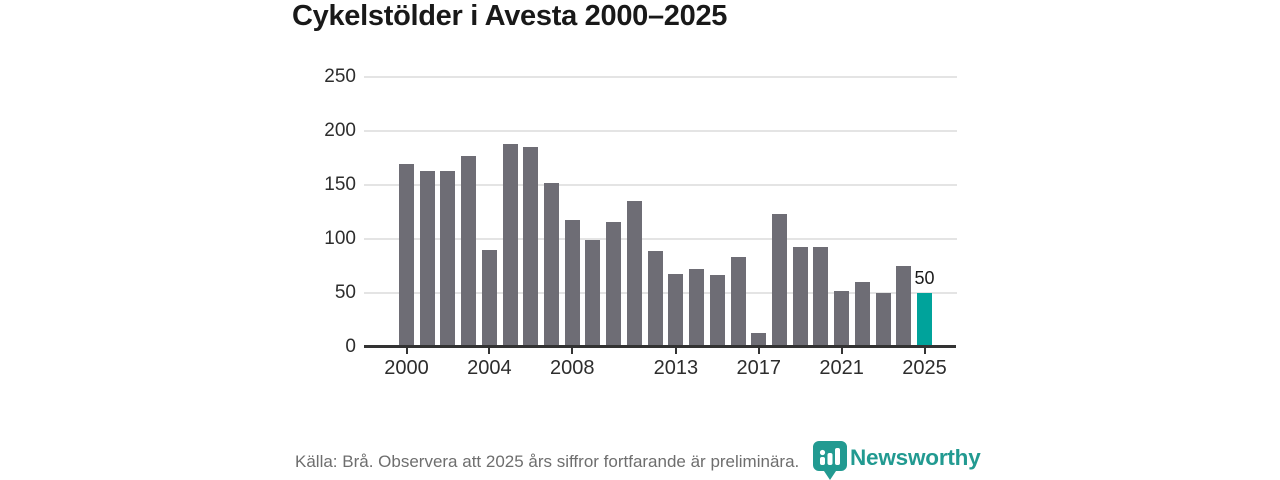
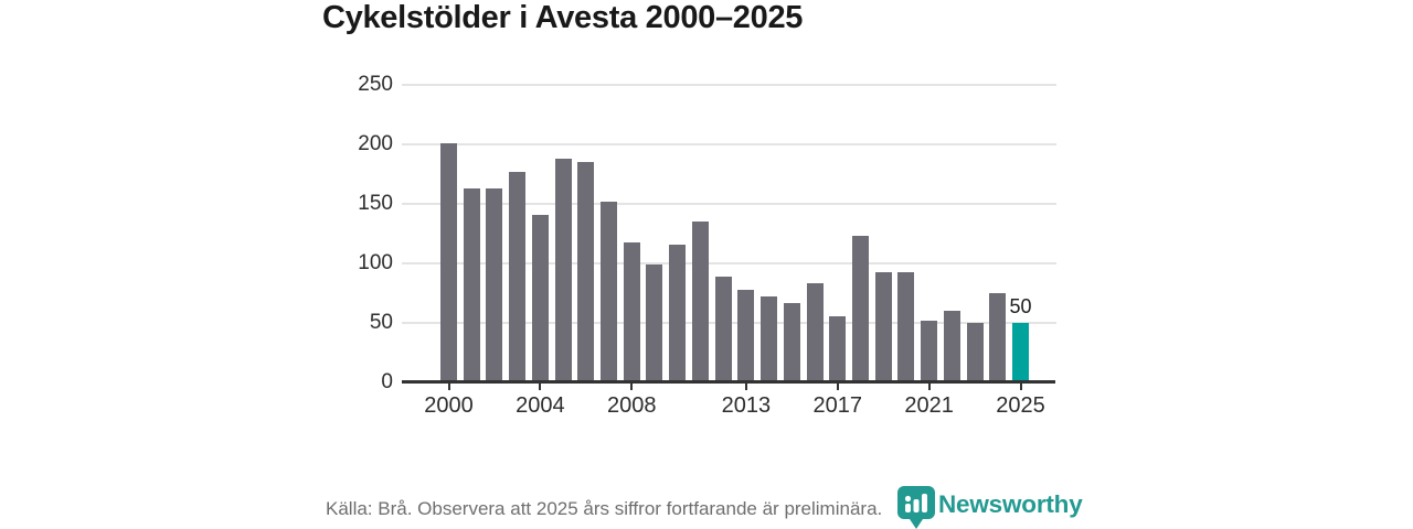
2000: 169 -> 201
2004: 90 -> 141
2013: 68 -> 78
2017: 13 -> 56
